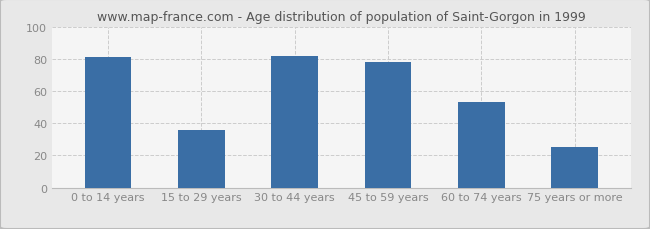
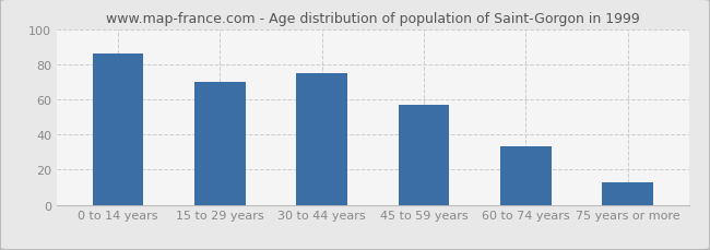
0 to 14 years: 81 -> 86
15 to 29 years: 36 -> 70
30 to 44 years: 82 -> 75
45 to 59 years: 78 -> 57
60 to 74 years: 53 -> 33
75 years or more: 25 -> 13
